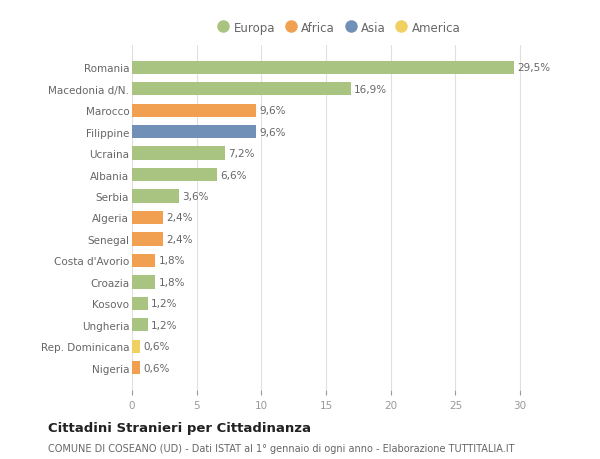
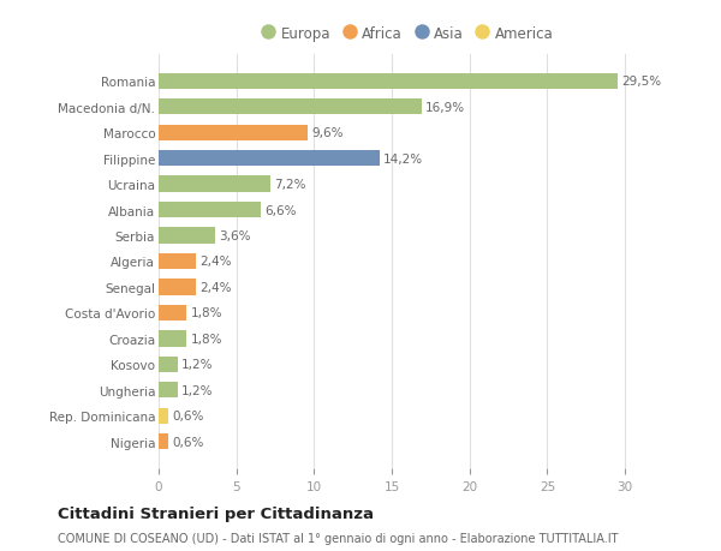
Filippine: 9,6% -> 14,2%
